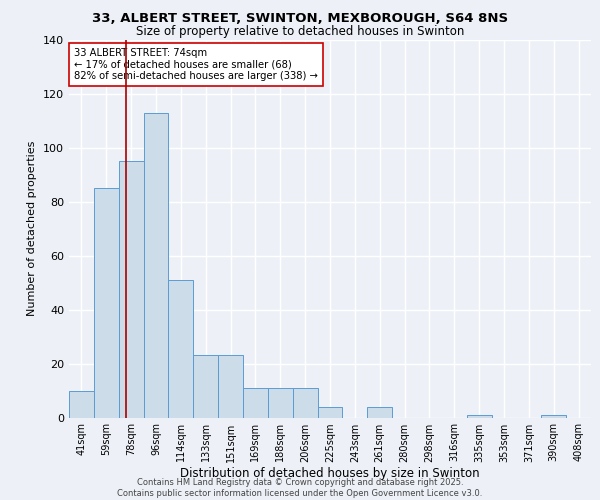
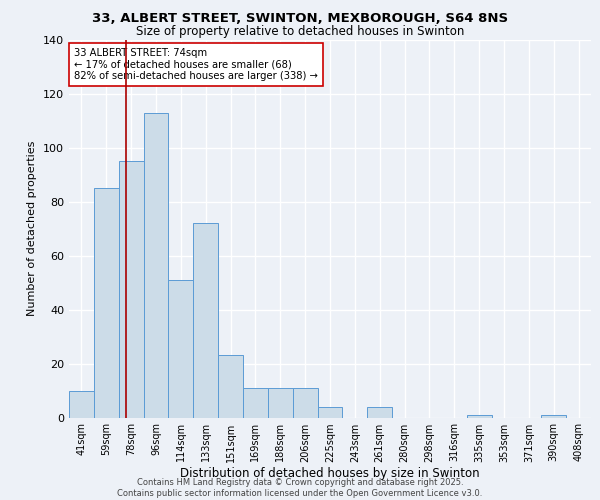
133sqm: 23 -> 72
